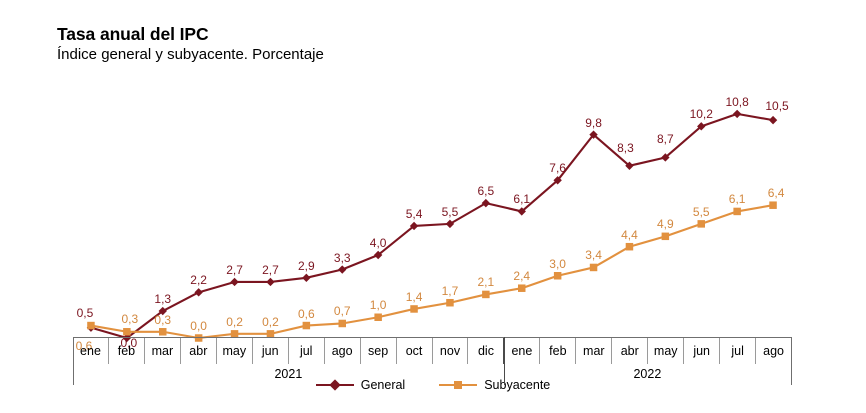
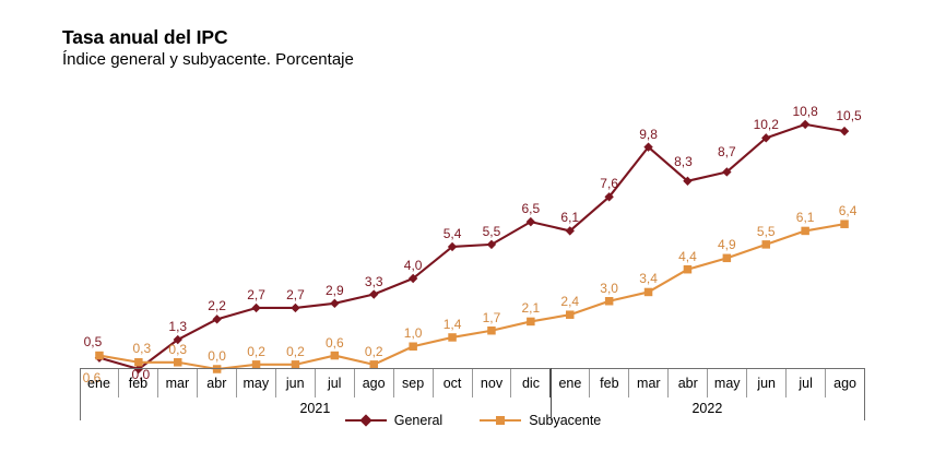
Subyacente/ago 2021: 0,7 -> 0,2
